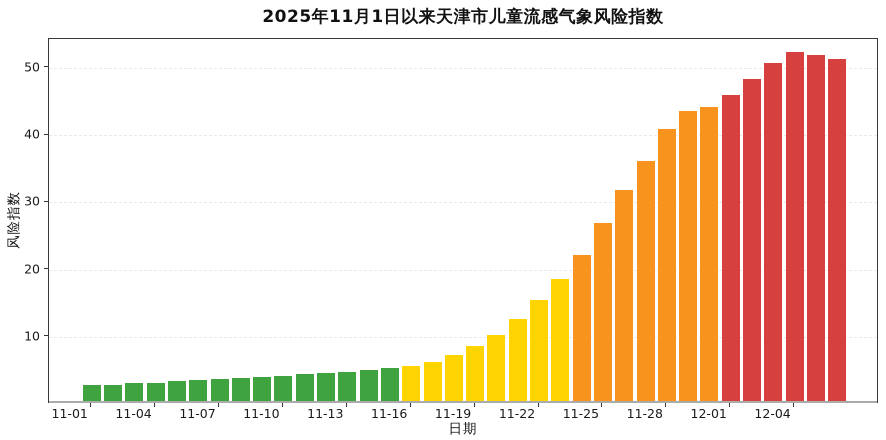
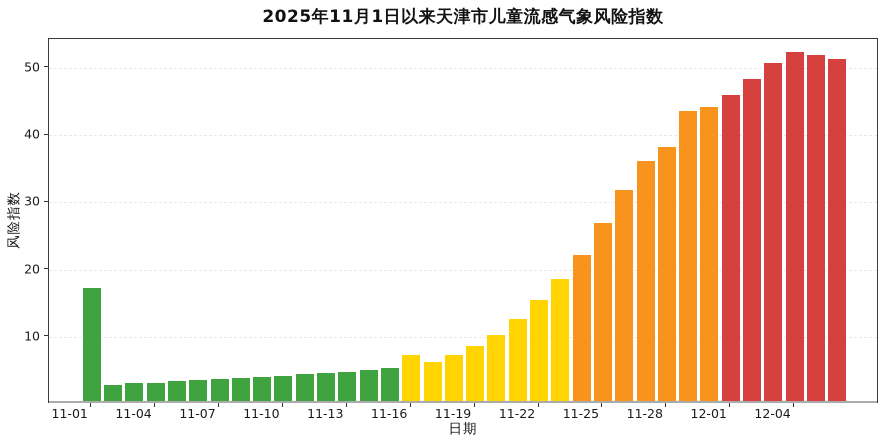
11-01: 2 -> 17
11-16: 5 -> 7
11-28: 41 -> 38
